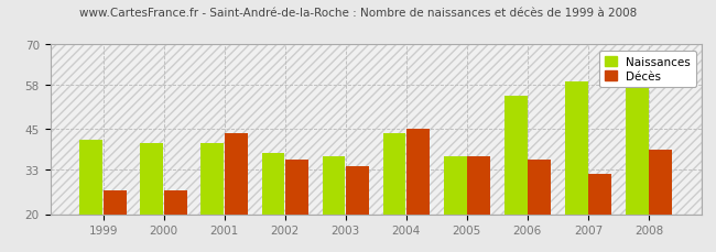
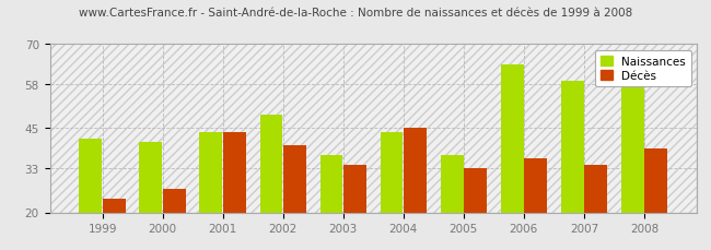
Décès/1999: 27 -> 24
Naissances/2001: 41 -> 44
Naissances/2002: 38 -> 49
Décès/2002: 36 -> 40
Décès/2005: 37 -> 33
Naissances/2006: 55 -> 64
Décès/2007: 32 -> 34
